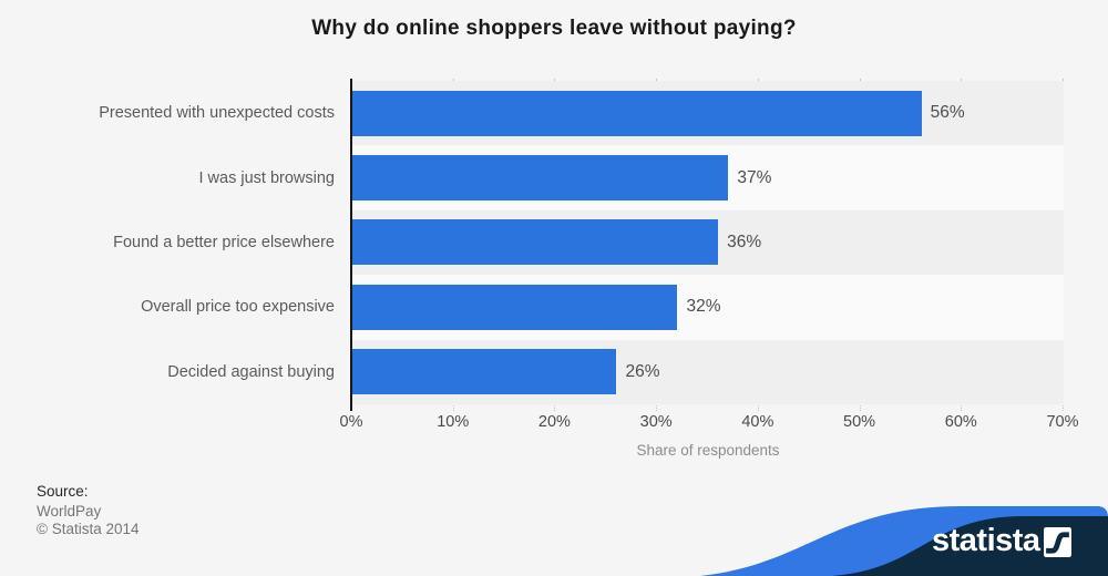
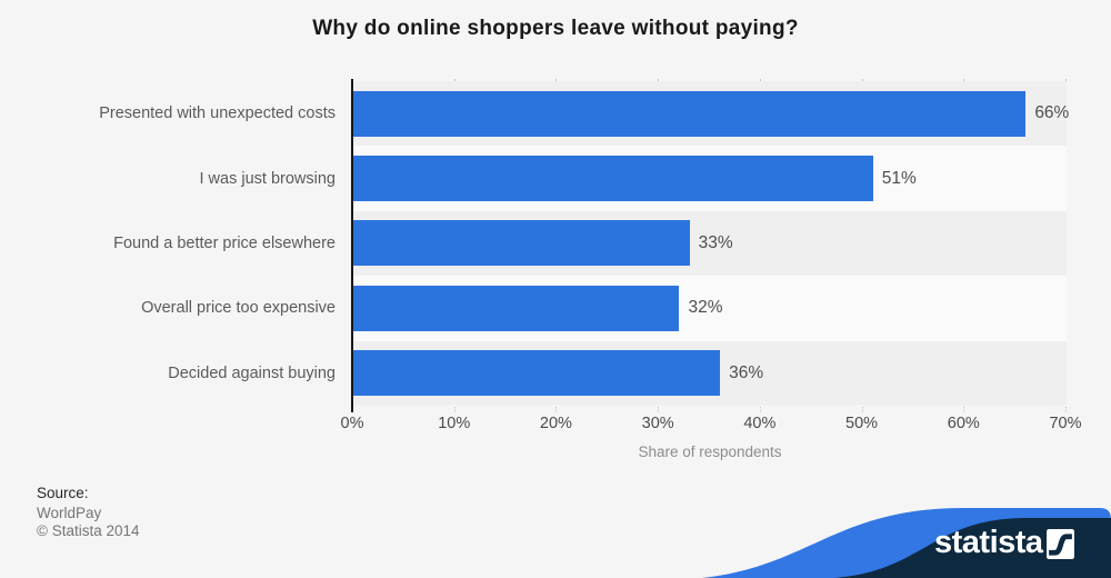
Presented with unexpected costs: 56% -> 66%
I was just browsing: 37% -> 51%
Found a better price elsewhere: 36% -> 33%
Decided against buying: 26% -> 36%
